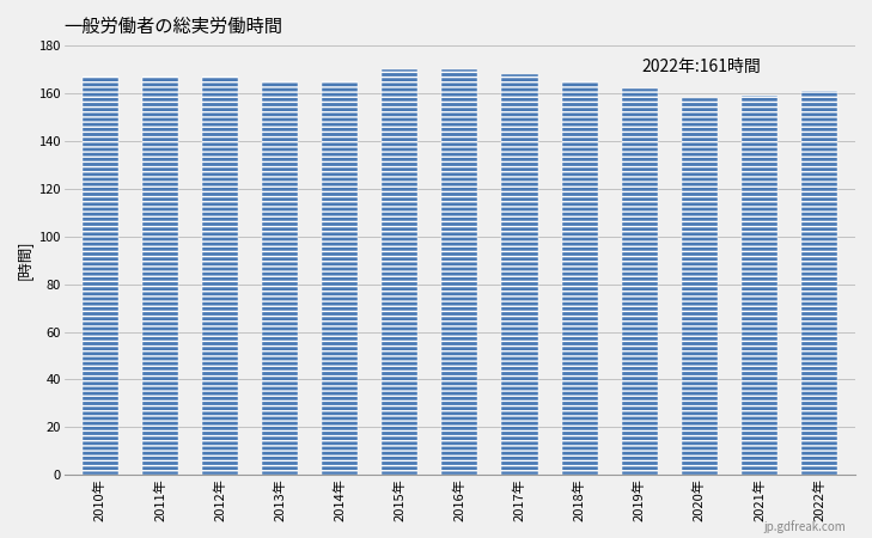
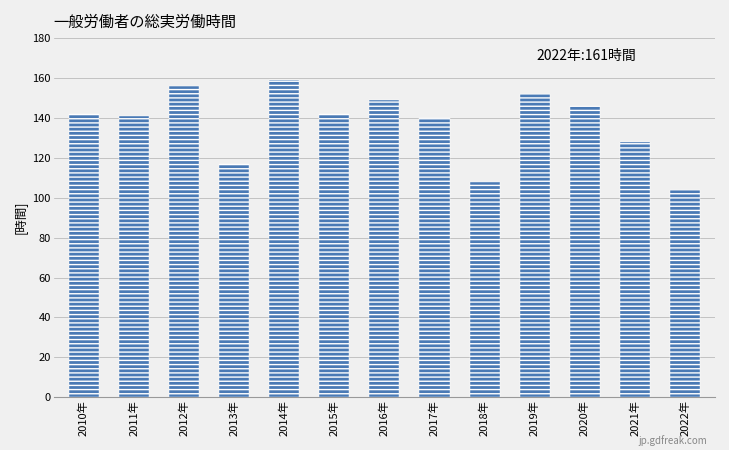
2010年: 167 -> 142
2011年: 167 -> 141
2012年: 167 -> 156
2013年: 165 -> 117
2014年: 165 -> 159
2015年: 170 -> 142
2016年: 170 -> 149
2017年: 168 -> 140
2018年: 165 -> 108
2019年: 162 -> 152
2020年: 158 -> 146
2021年: 159 -> 128
2022年: 161 -> 104
